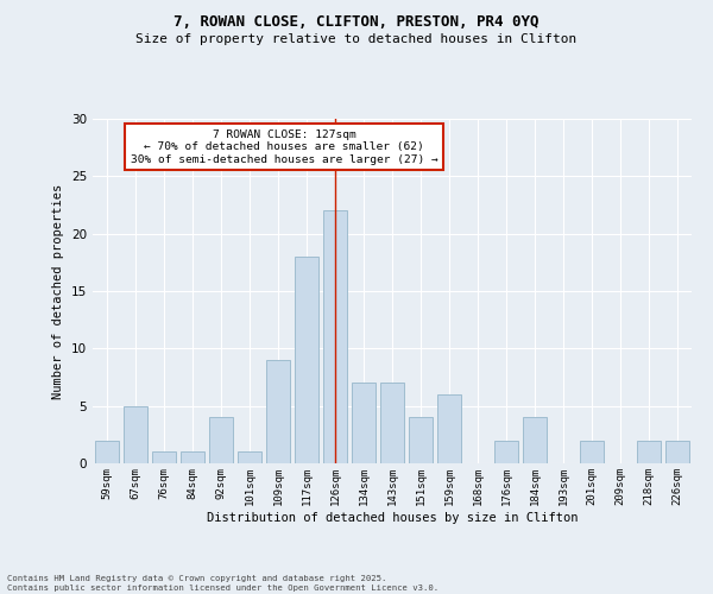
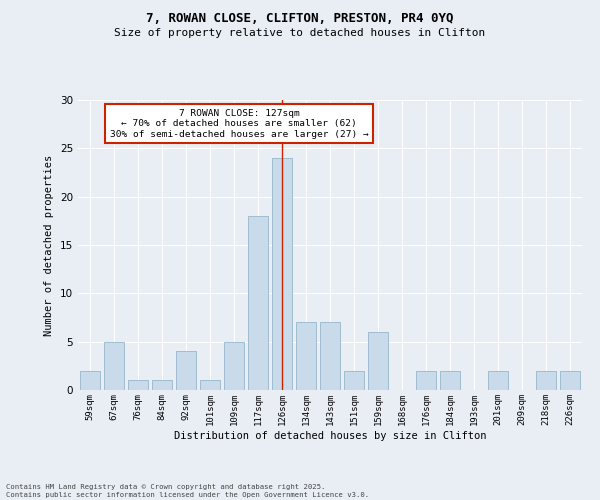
109sqm: 9 -> 5
126sqm: 22 -> 24
151sqm: 4 -> 2
184sqm: 4 -> 2
